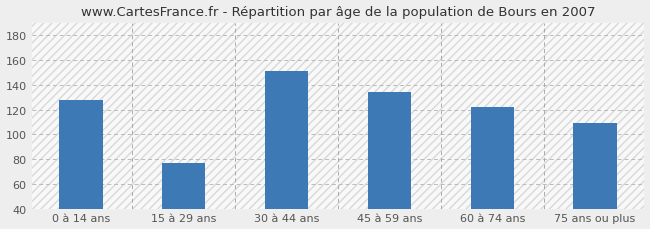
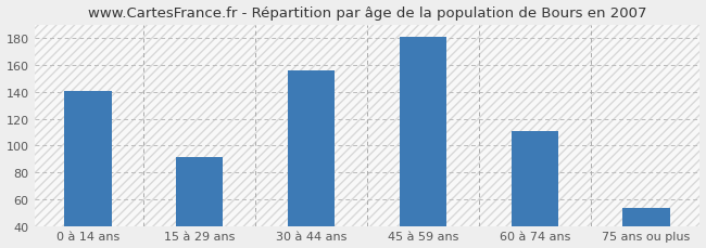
0 à 14 ans: 128 -> 141
15 à 29 ans: 77 -> 91
30 à 44 ans: 151 -> 156
45 à 59 ans: 134 -> 181
60 à 74 ans: 122 -> 111
75 ans ou plus: 109 -> 53
